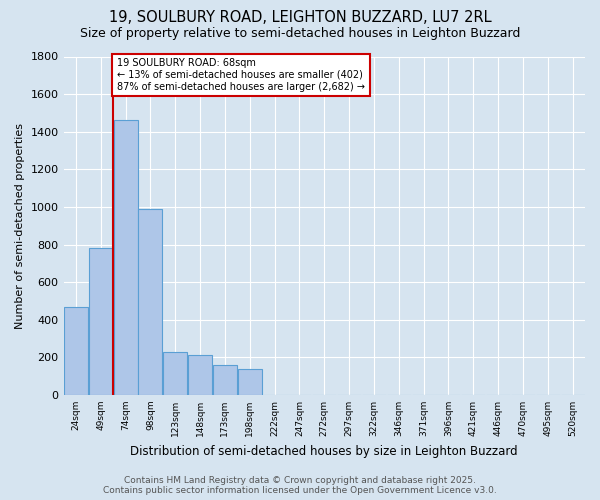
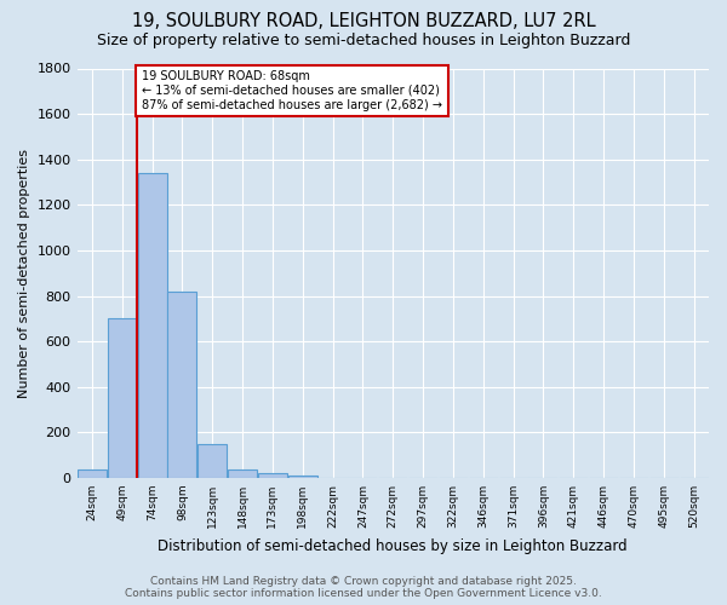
24sqm: 470 -> 40
49sqm: 780 -> 700
74sqm: 1460 -> 1340
98sqm: 990 -> 820
123sqm: 230 -> 150
148sqm: 210 -> 40
173sqm: 160 -> 20
198sqm: 140 -> 10
